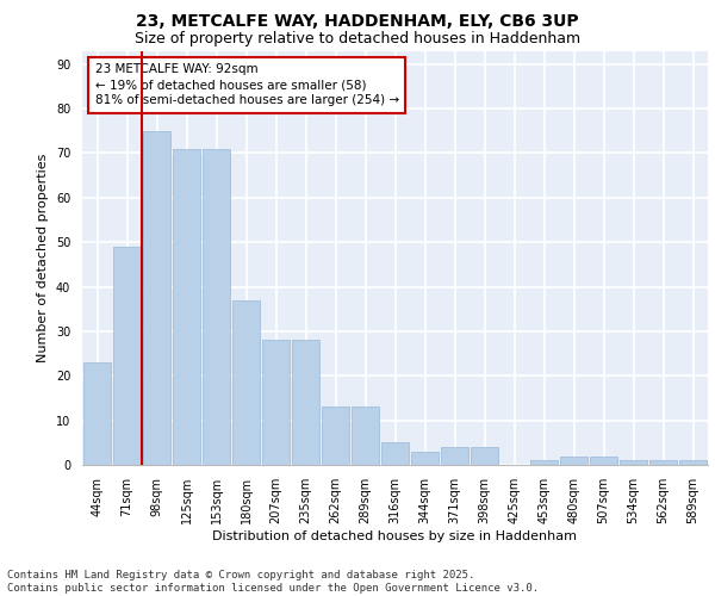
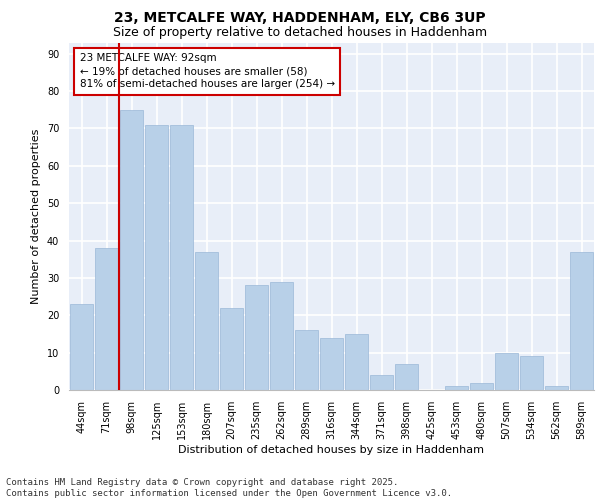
71sqm: 49 -> 38
207sqm: 28 -> 22
262sqm: 13 -> 29
289sqm: 13 -> 16
316sqm: 5 -> 14
344sqm: 3 -> 15
398sqm: 4 -> 7
507sqm: 2 -> 10
534sqm: 1 -> 9
589sqm: 1 -> 37
